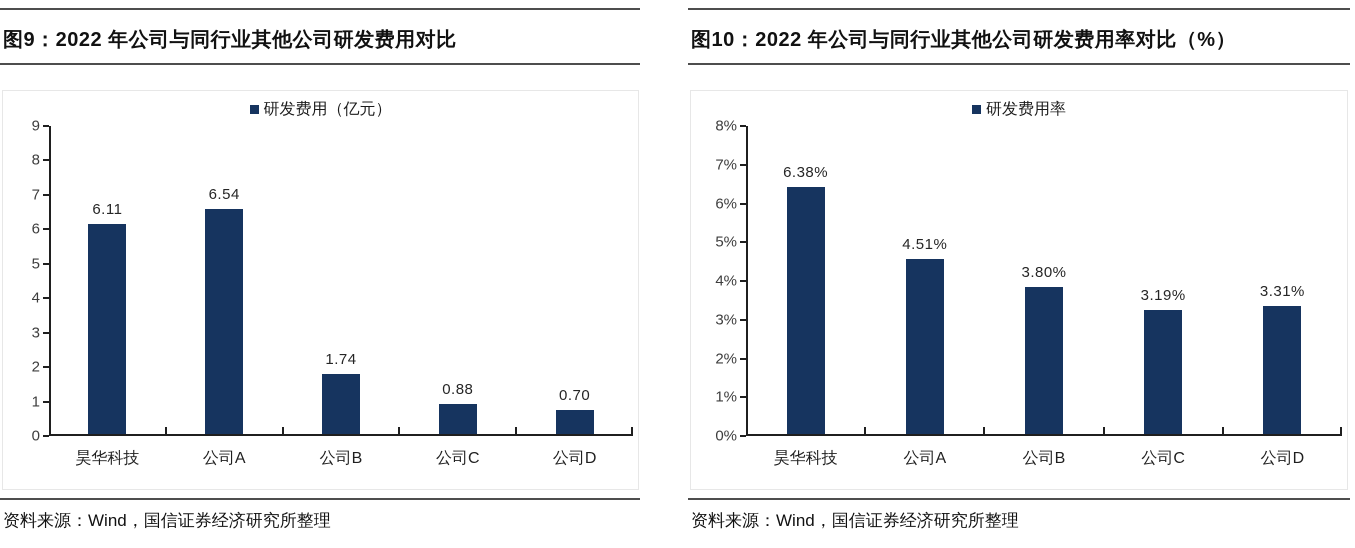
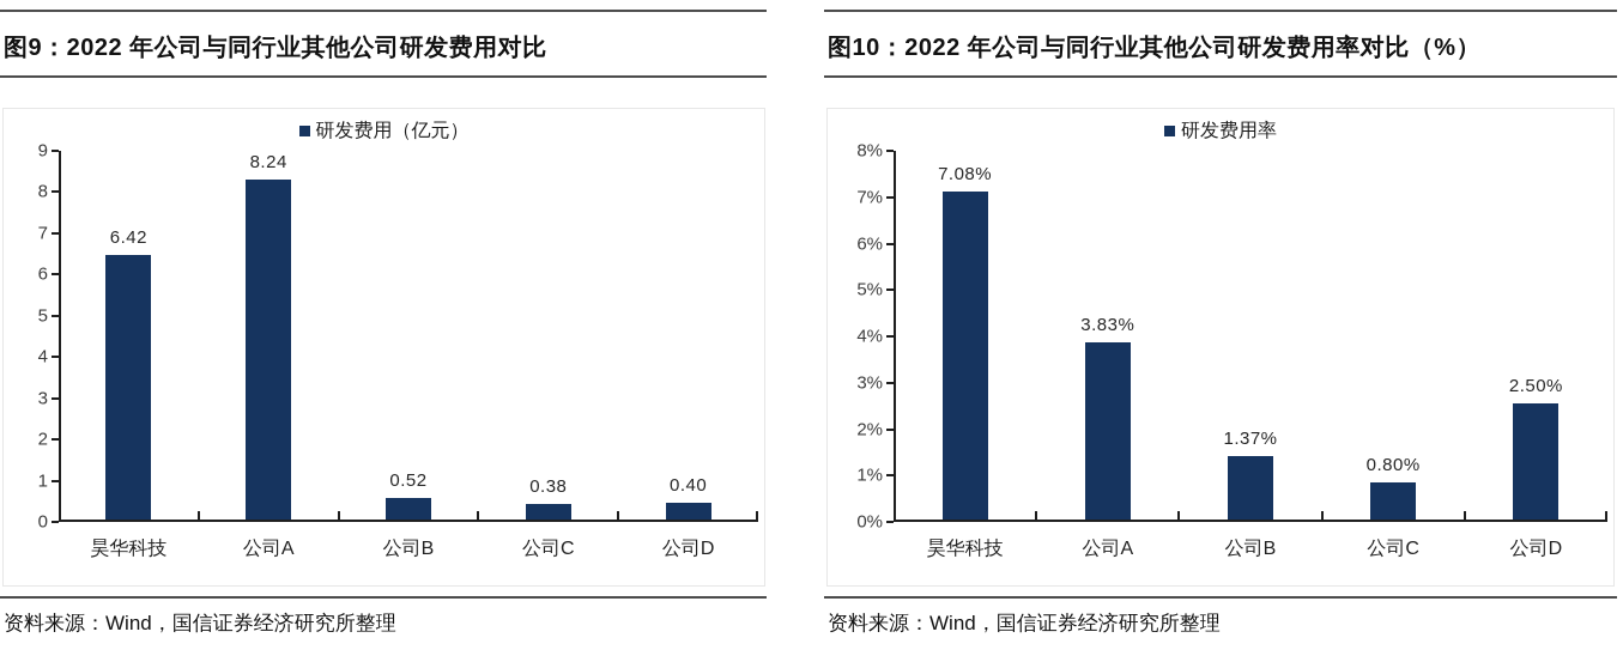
图9：2022 年公司与同行业其他公司研发费用对比/昊华科技: 6.11 -> 6.42
图9：2022 年公司与同行业其他公司研发费用对比/公司A: 6.54 -> 8.24
图9：2022 年公司与同行业其他公司研发费用对比/公司B: 1.74 -> 0.52
图9：2022 年公司与同行业其他公司研发费用对比/公司C: 0.88 -> 0.38
图9：2022 年公司与同行业其他公司研发费用对比/公司D: 0.70 -> 0.40
图10：2022 年公司与同行业其他公司研发费用率对比（%）/昊华科技: 6.38% -> 7.08%
图10：2022 年公司与同行业其他公司研发费用率对比（%）/公司A: 4.51% -> 3.83%
图10：2022 年公司与同行业其他公司研发费用率对比（%）/公司B: 3.80% -> 1.37%
图10：2022 年公司与同行业其他公司研发费用率对比（%）/公司C: 3.19% -> 0.80%
图10：2022 年公司与同行业其他公司研发费用率对比（%）/公司D: 3.31% -> 2.50%
